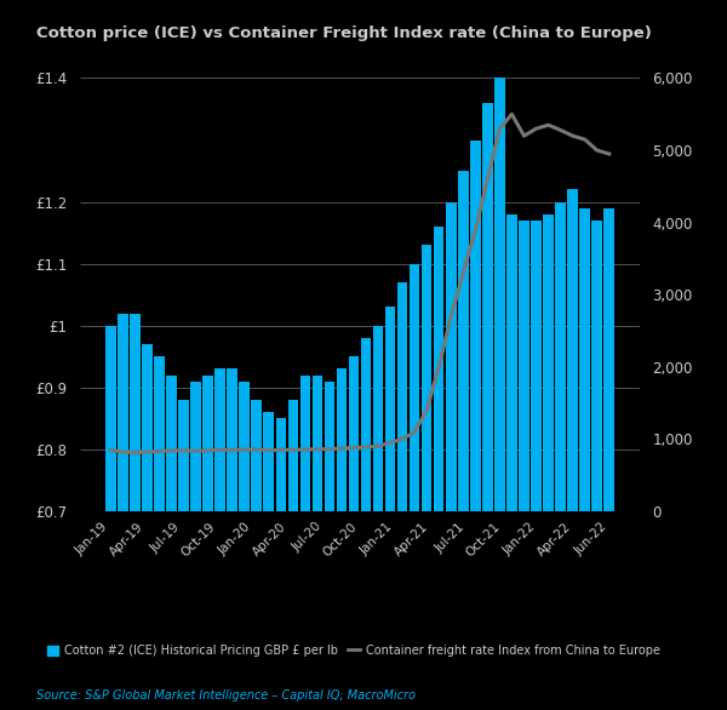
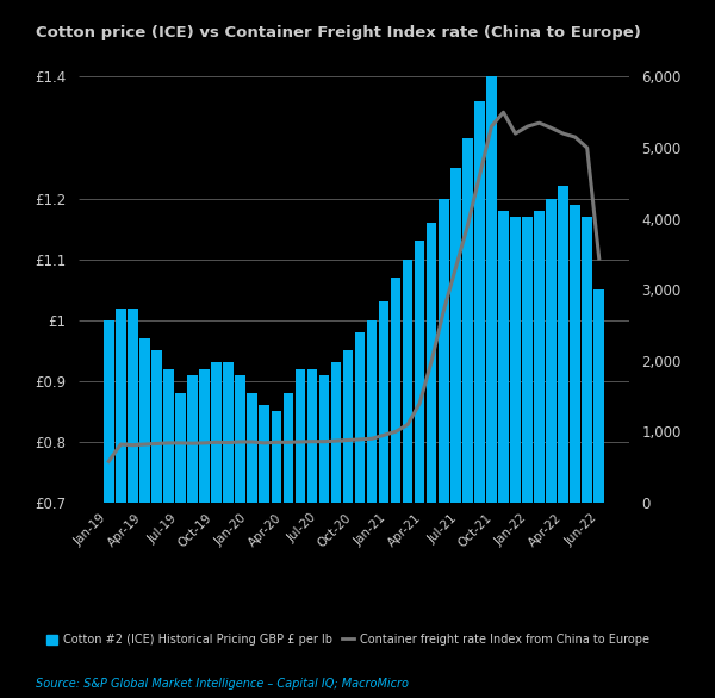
Container freight rate Index from China to Europe/Jan-19: 850 -> 580
Cotton #2 (ICE) Historical Pricing GBP £ per lb/Jun-22: £1.19 -> £1.05
Container freight rate Index from China to Europe/Jun-22: 4,950 -> 3,440
